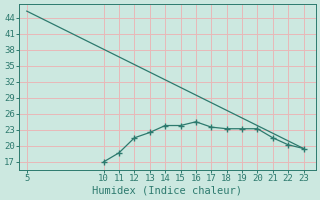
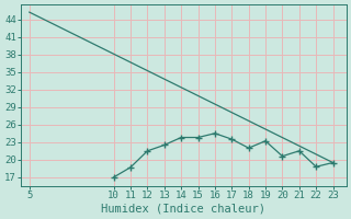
18: 23.2 -> 22.0
20: 23.2 -> 20.6
22: 20.2 -> 18.8
